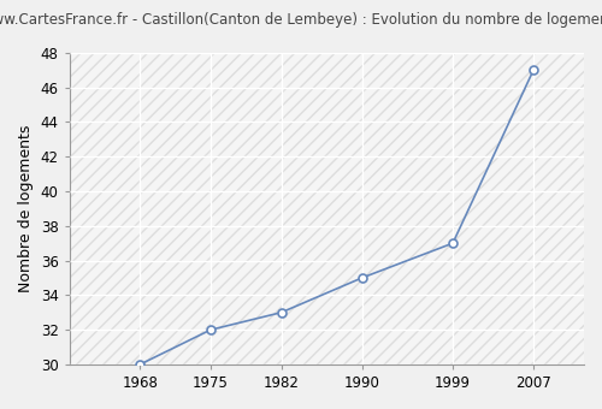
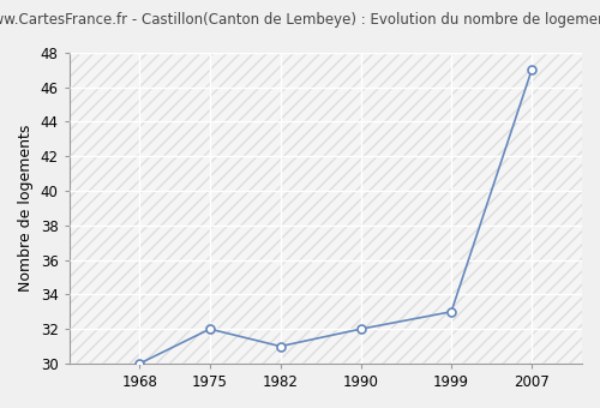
1982: 33 -> 31
1990: 35 -> 32
1999: 37 -> 33
